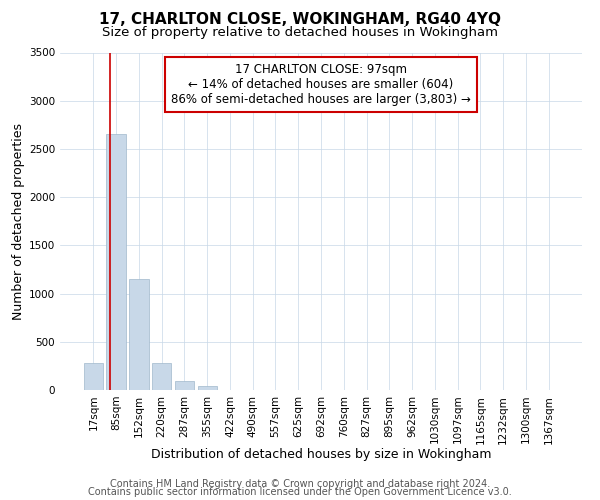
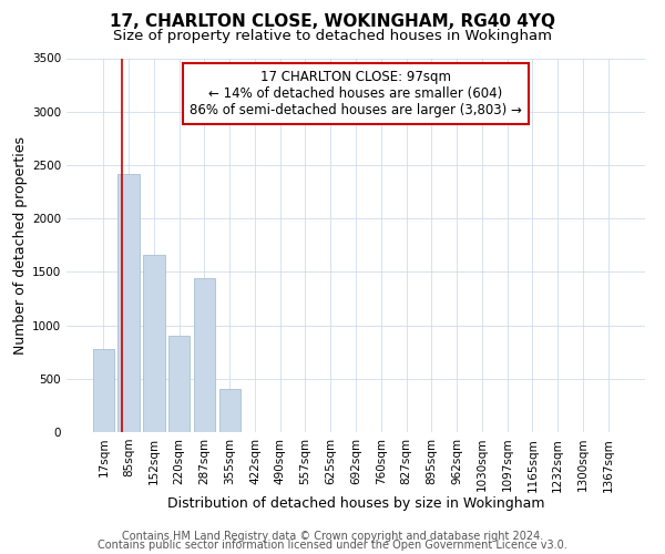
17sqm: 280 -> 780
85sqm: 2650 -> 2420
152sqm: 1150 -> 1660
220sqm: 280 -> 900
287sqm: 100 -> 1440
355sqm: 40 -> 400
